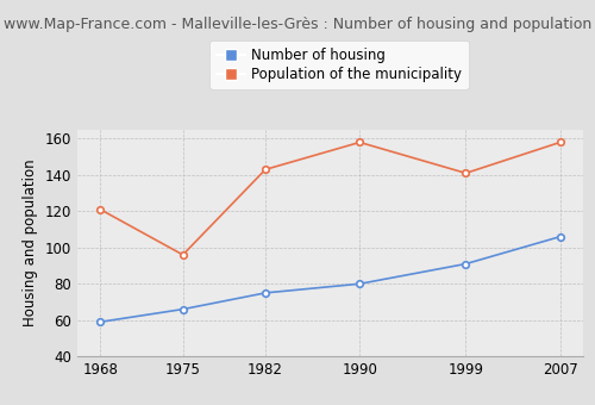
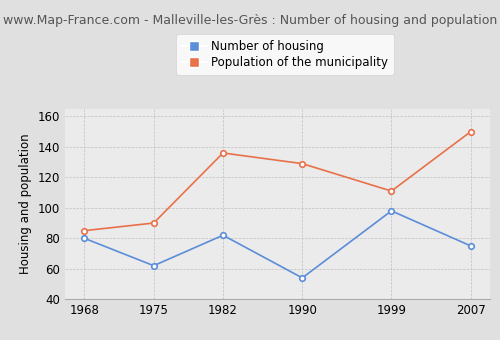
Number of housing/1968: 59 -> 80
Population of the municipality/1968: 121 -> 85
Number of housing/1975: 66 -> 62
Population of the municipality/1975: 96 -> 90
Number of housing/1982: 75 -> 82
Population of the municipality/1982: 143 -> 136
Number of housing/1990: 80 -> 54
Population of the municipality/1990: 158 -> 129
Number of housing/1999: 91 -> 98
Population of the municipality/1999: 141 -> 111
Number of housing/2007: 106 -> 75
Population of the municipality/2007: 158 -> 150
